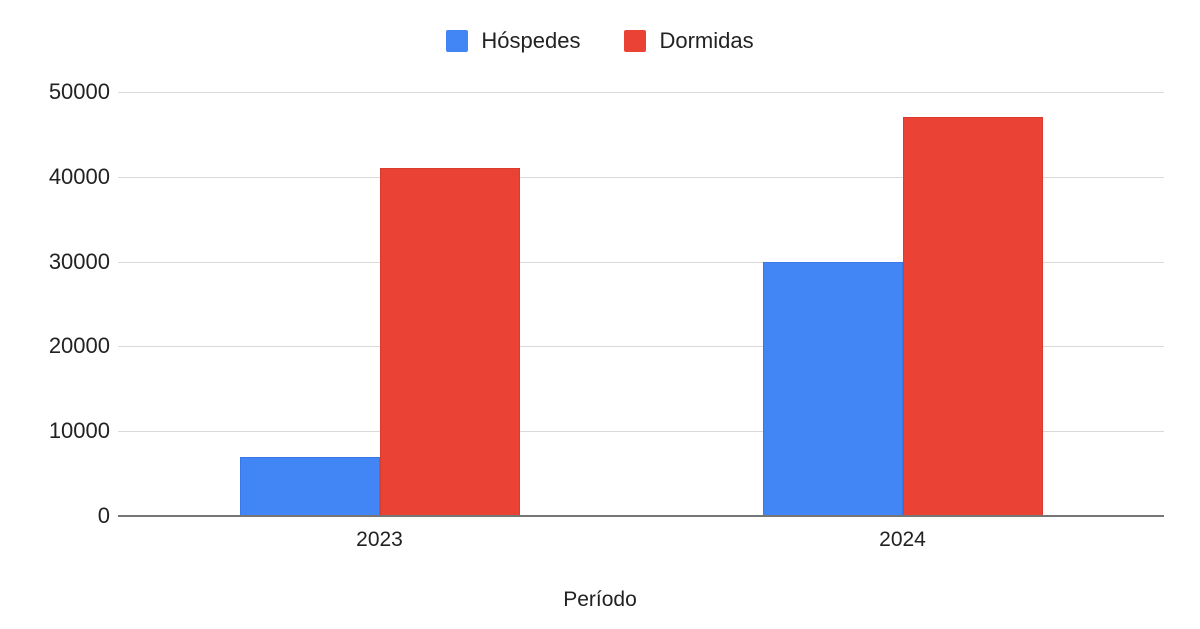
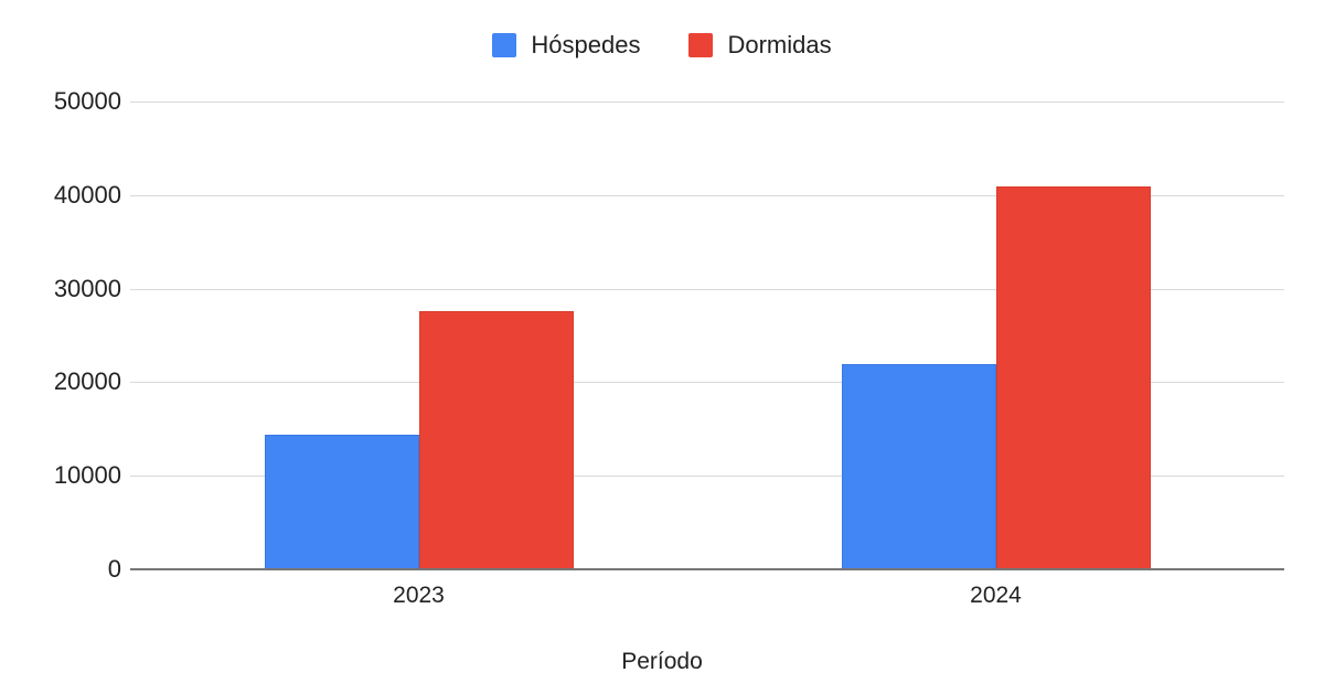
Hóspedes/2023: 7000 -> 14000
Dormidas/2023: 41000 -> 28000
Hóspedes/2024: 30000 -> 22000
Dormidas/2024: 47000 -> 41000
